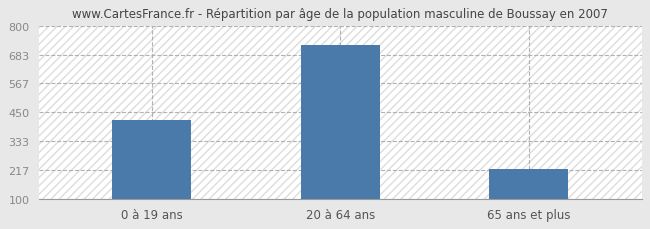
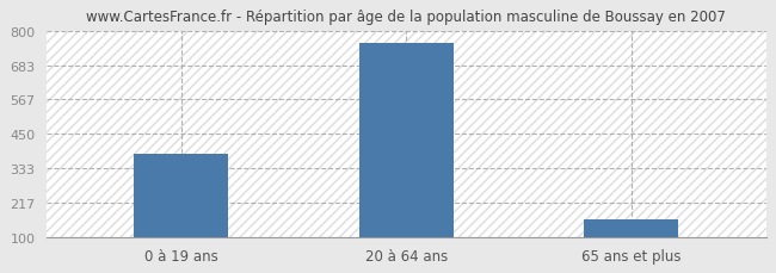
0 à 19 ans: 420 -> 380
20 à 64 ans: 720 -> 760
65 ans et plus: 220 -> 160
